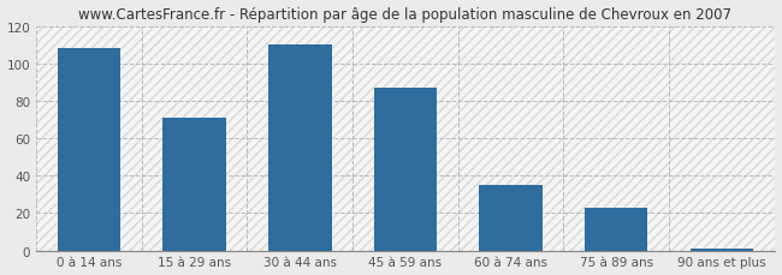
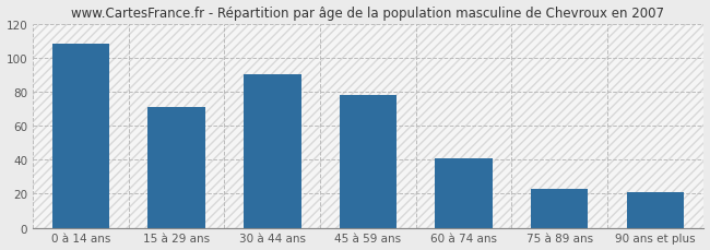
30 à 44 ans: 110 -> 90
45 à 59 ans: 87 -> 78
60 à 74 ans: 35 -> 41
90 ans et plus: 1 -> 21
